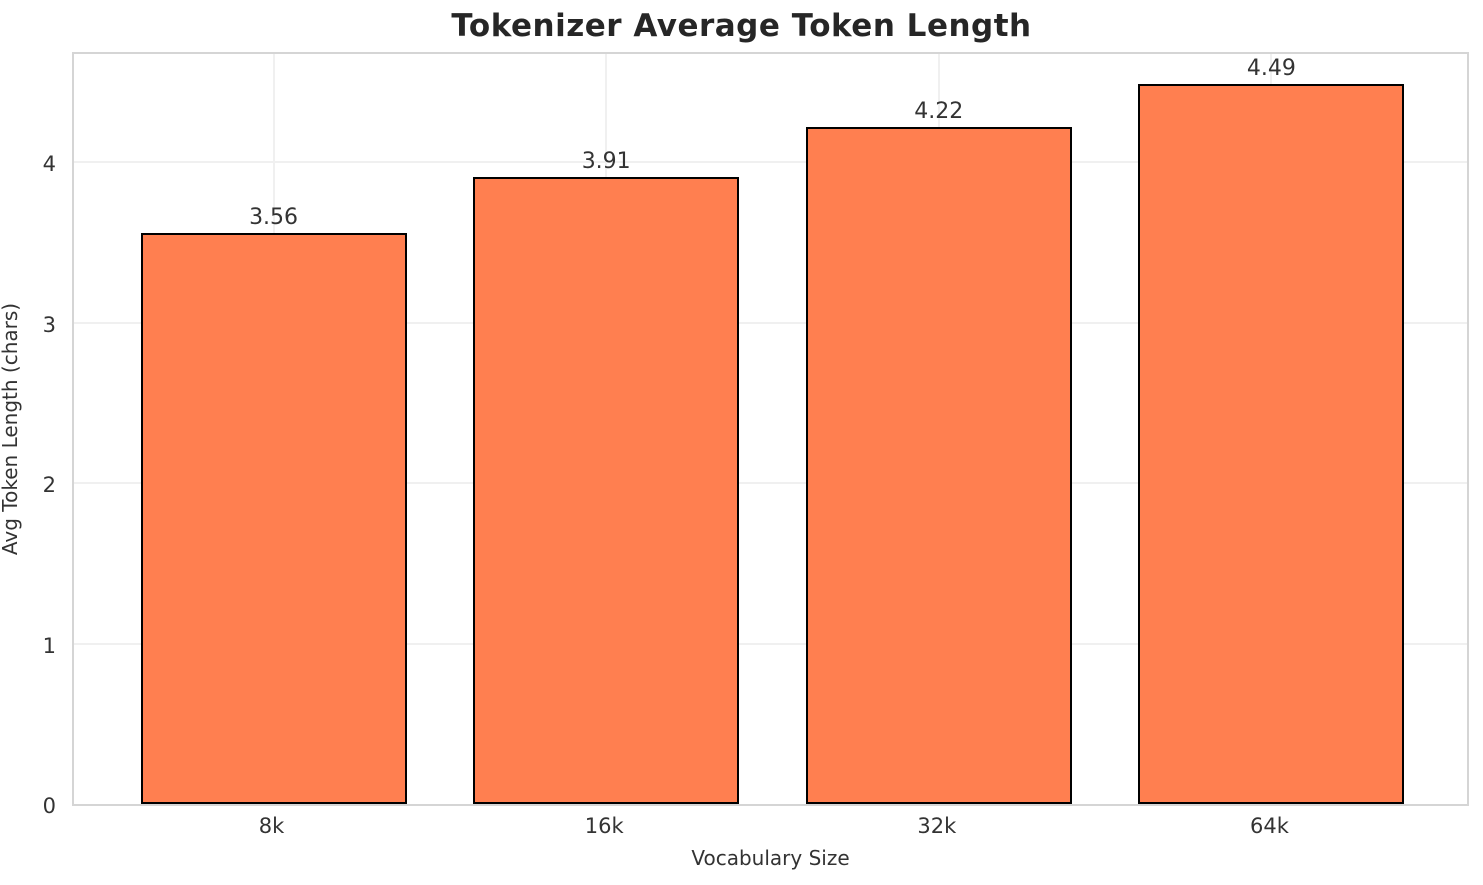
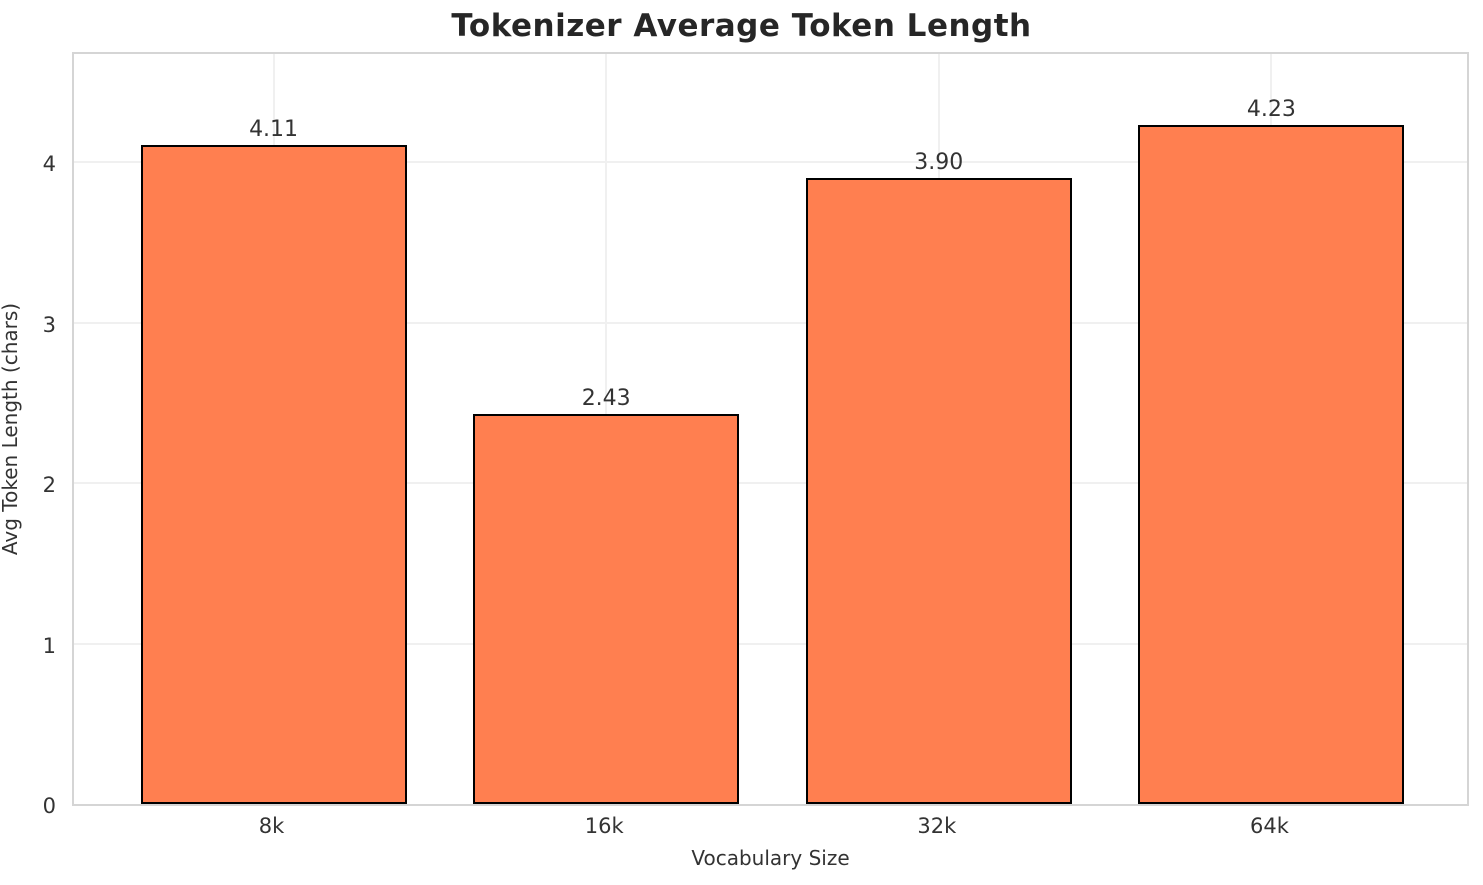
8k: 3.56 -> 4.11
16k: 3.91 -> 2.43
32k: 4.22 -> 3.90
64k: 4.49 -> 4.23
